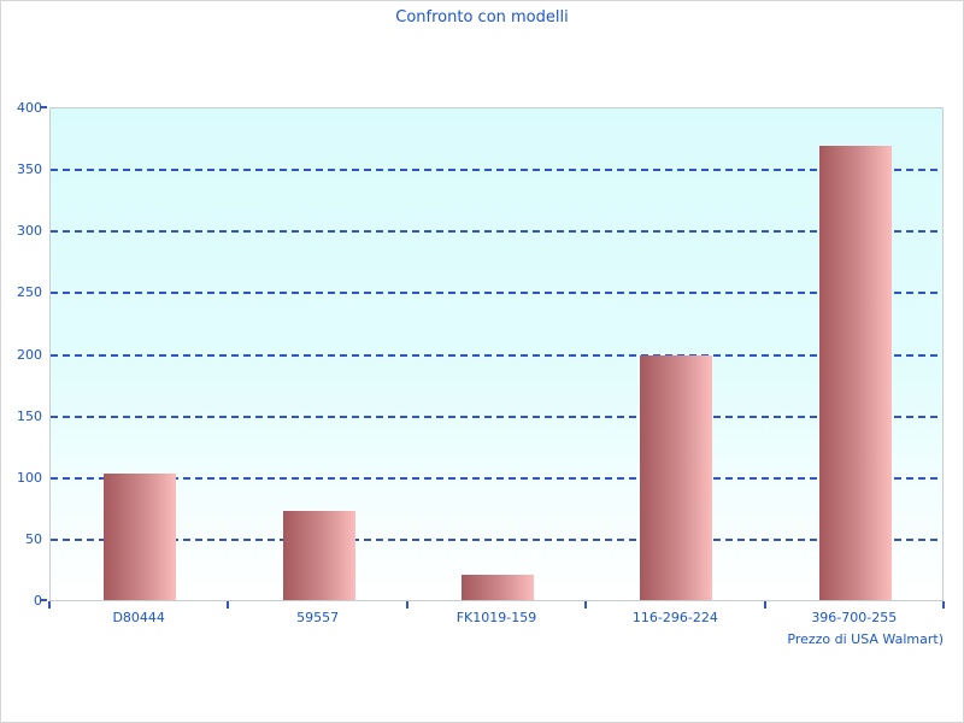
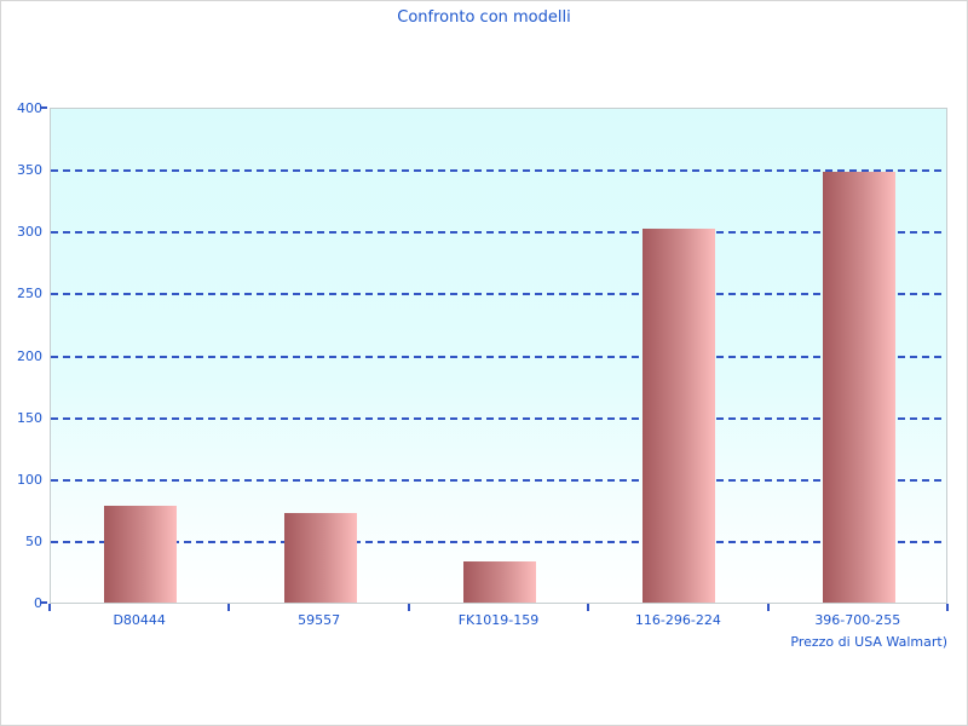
D80444: 103 -> 78
FK1019-159: 21 -> 33
116-296-224: 199 -> 302
396-700-255: 369 -> 348
